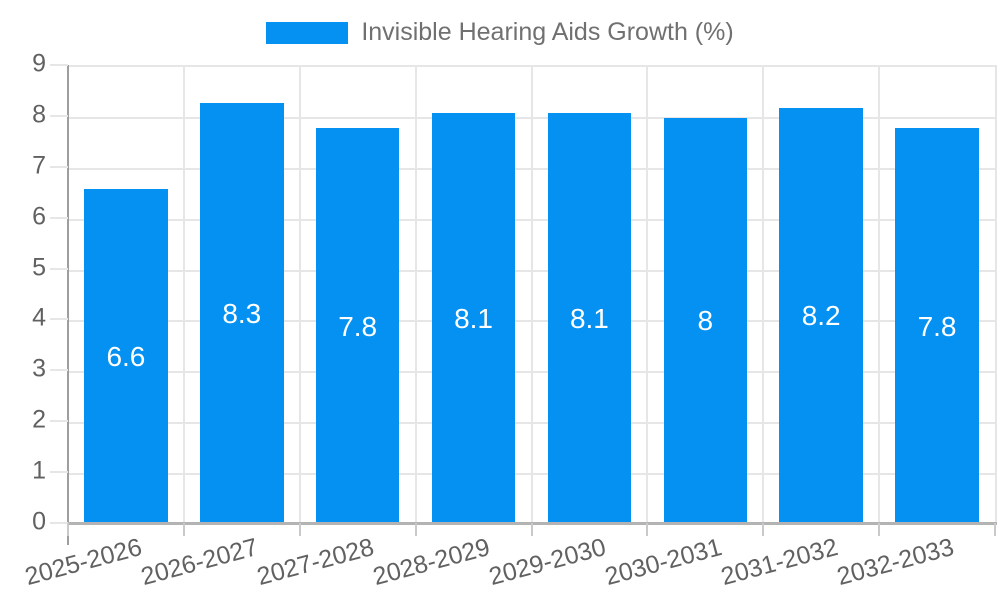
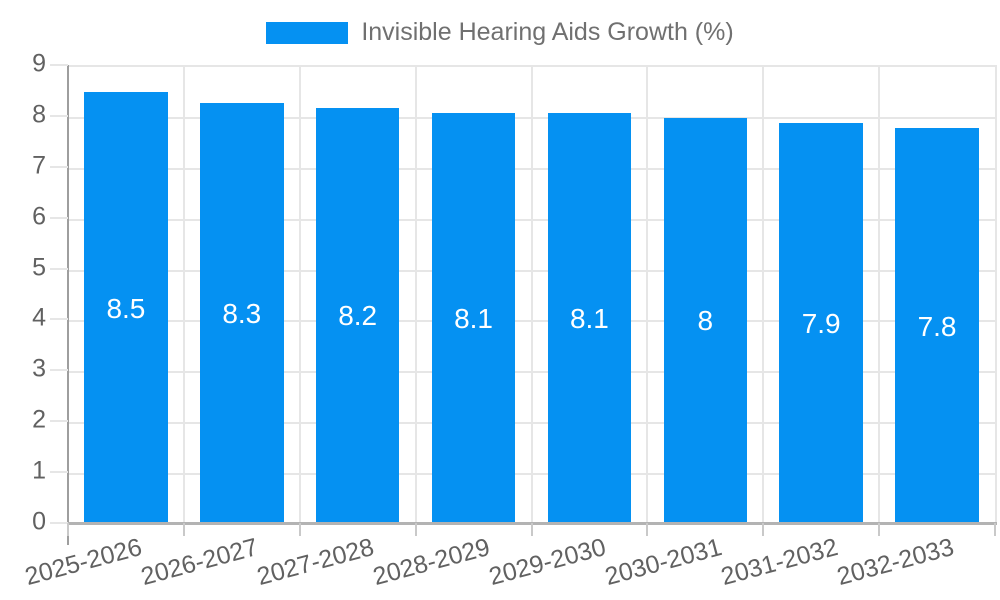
2025-2026: 6.6 -> 8.5
2027-2028: 7.8 -> 8.2
2031-2032: 8.2 -> 7.9
